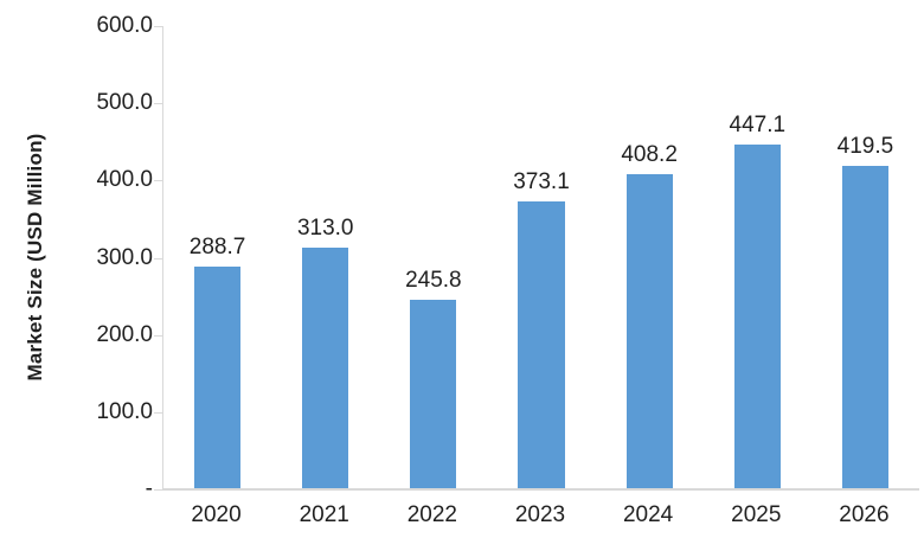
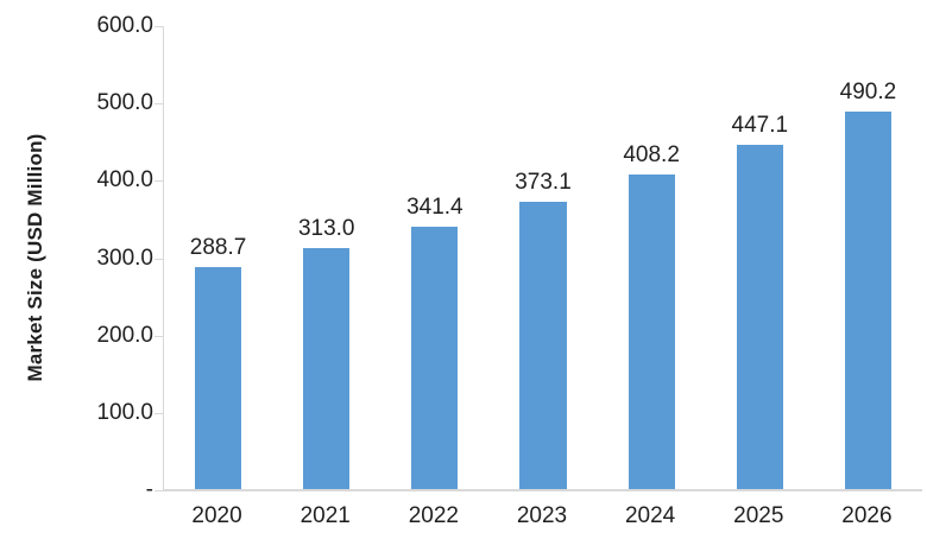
2022: 245.8 -> 341.4
2026: 419.5 -> 490.2
